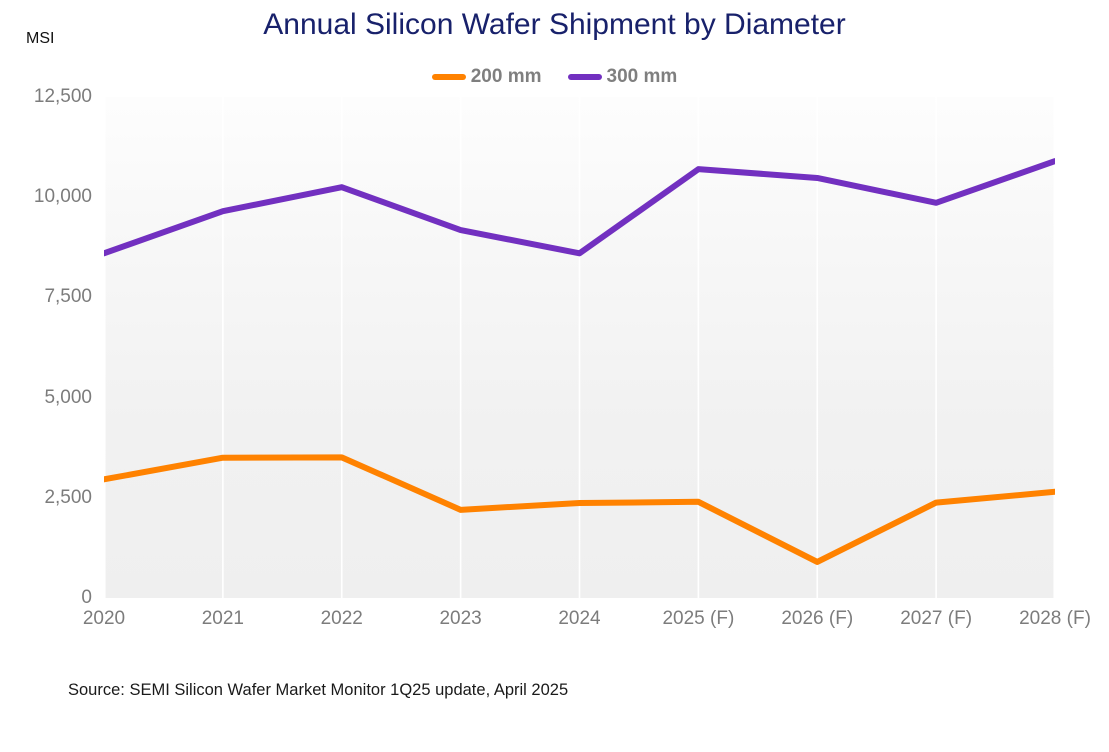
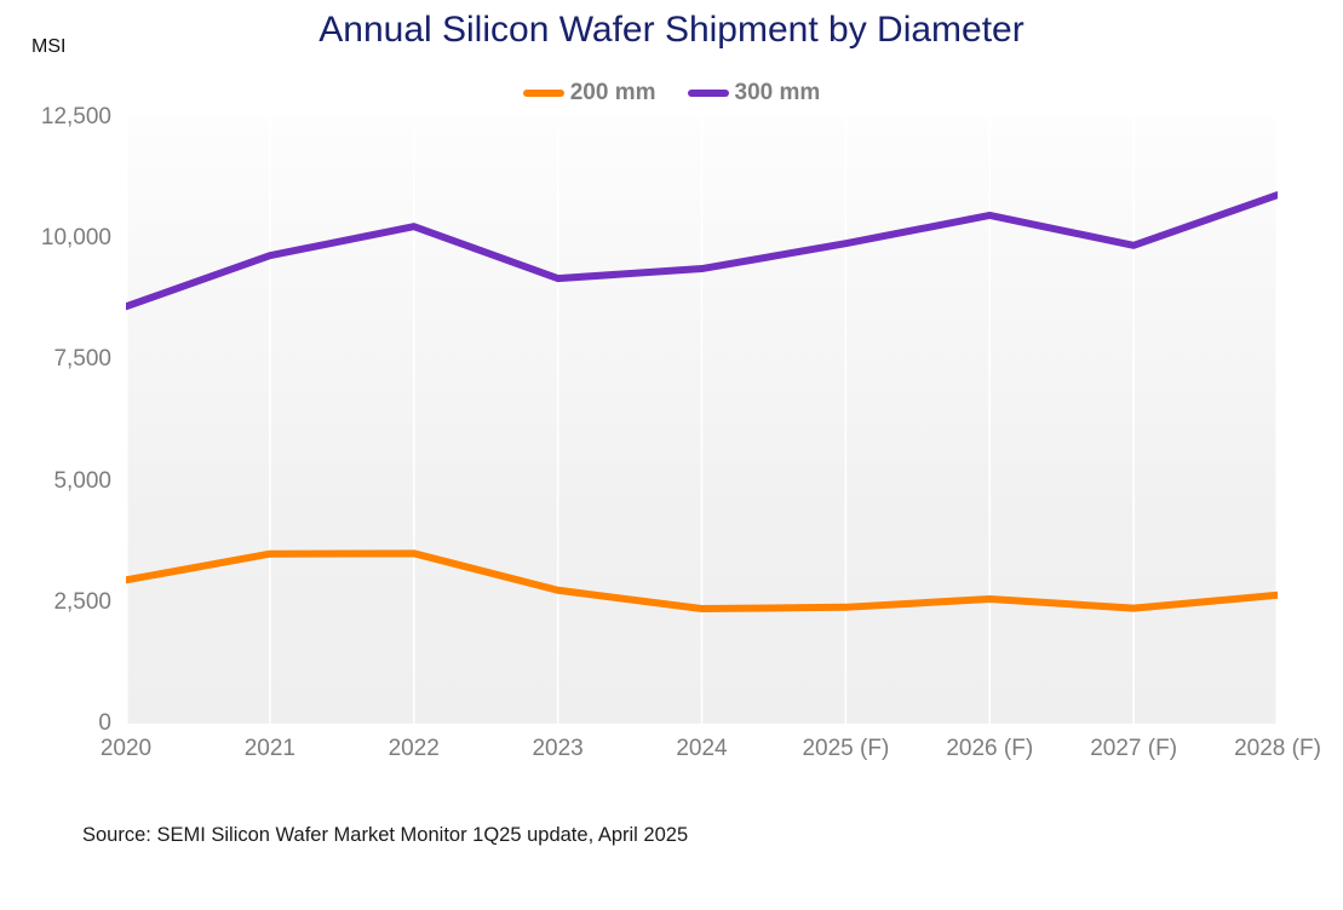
200 mm/2023: 2200 -> 2800
300 mm/2024: 8600 -> 9400
300 mm/2025 (F): 10700 -> 9900
200 mm/2026 (F): 900 -> 2600
